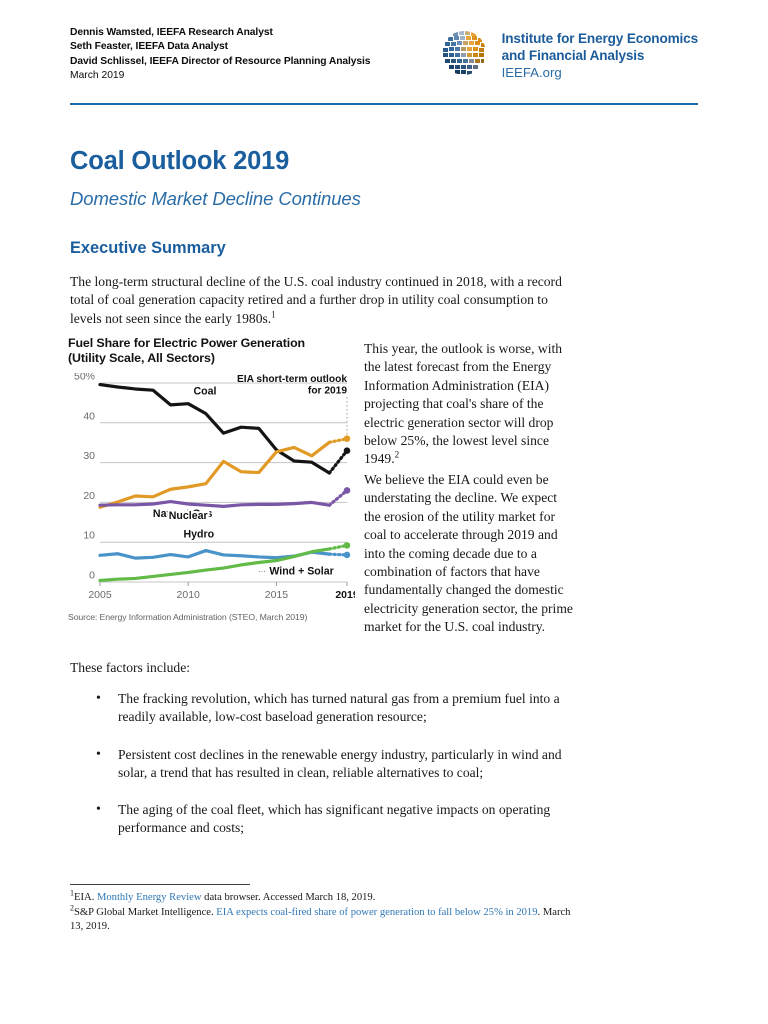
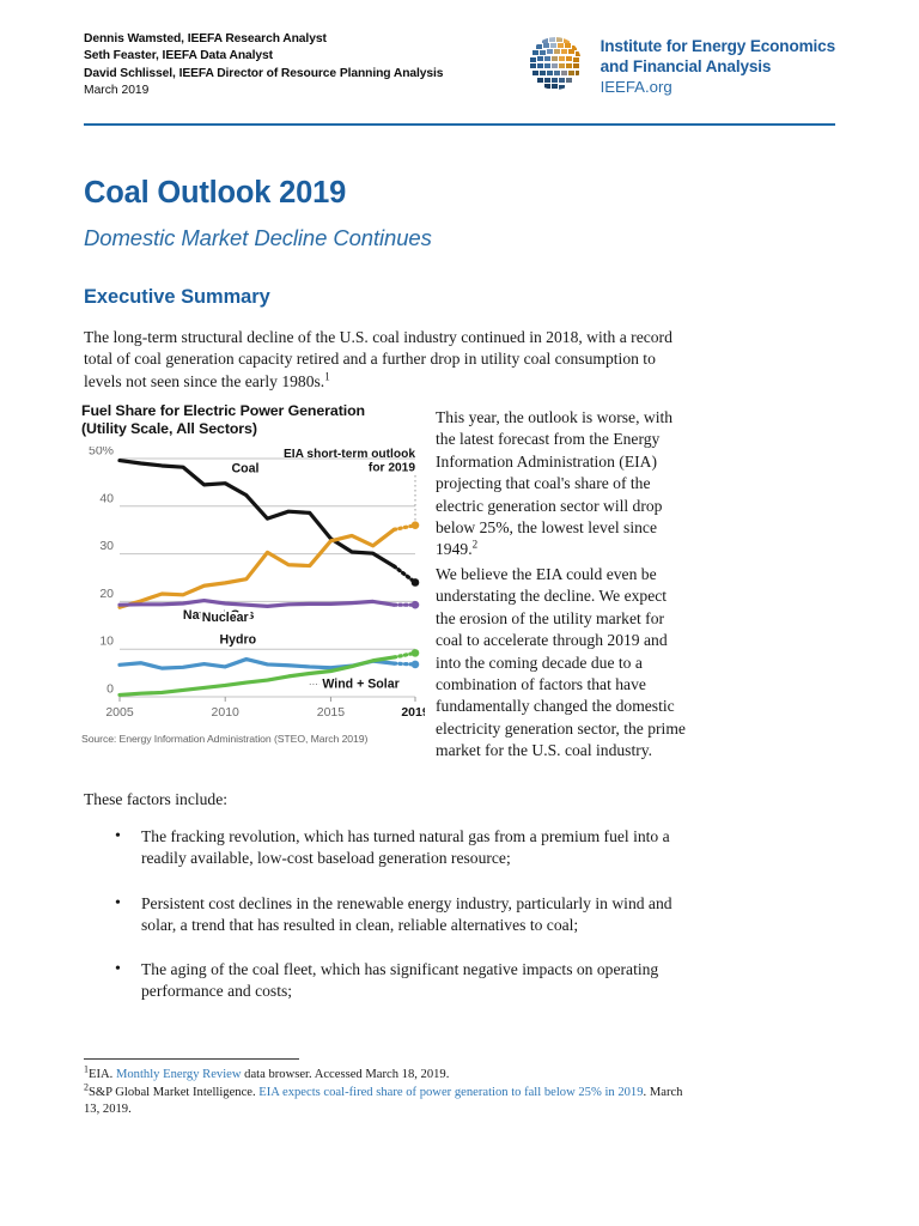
Coal/2019: 33% -> 24%
Nuclear/2019: 23% -> 19%
